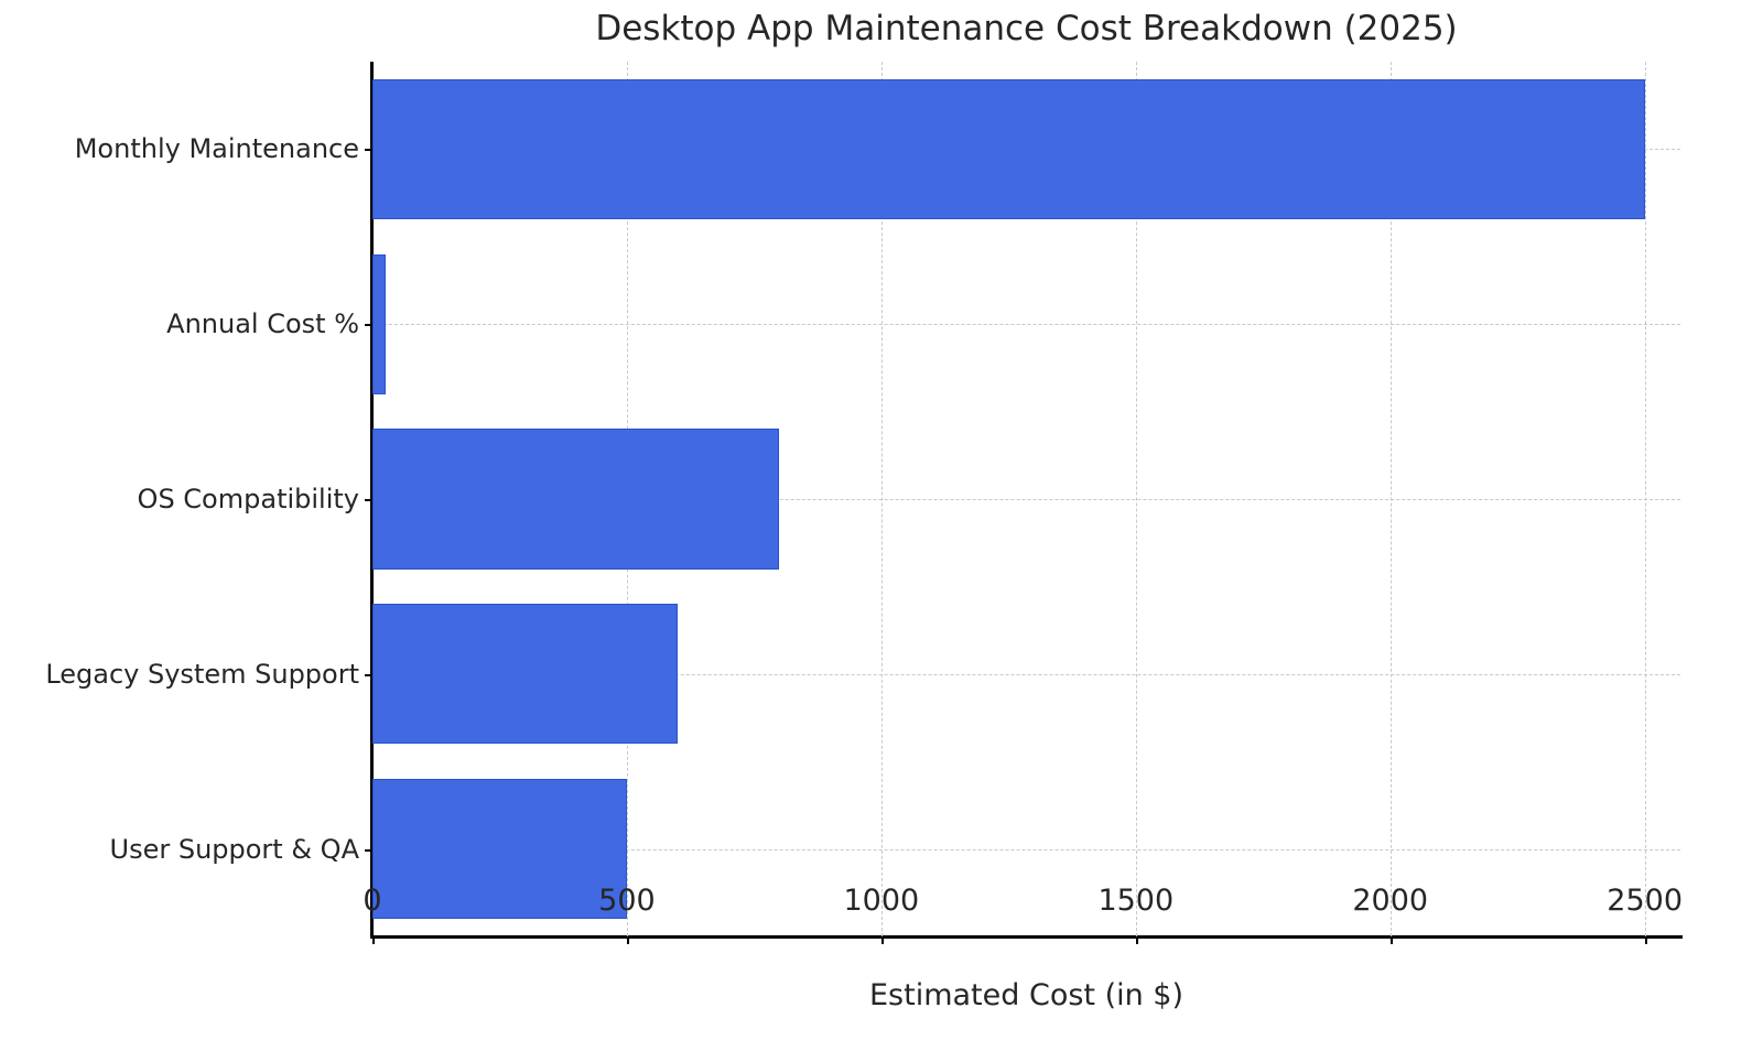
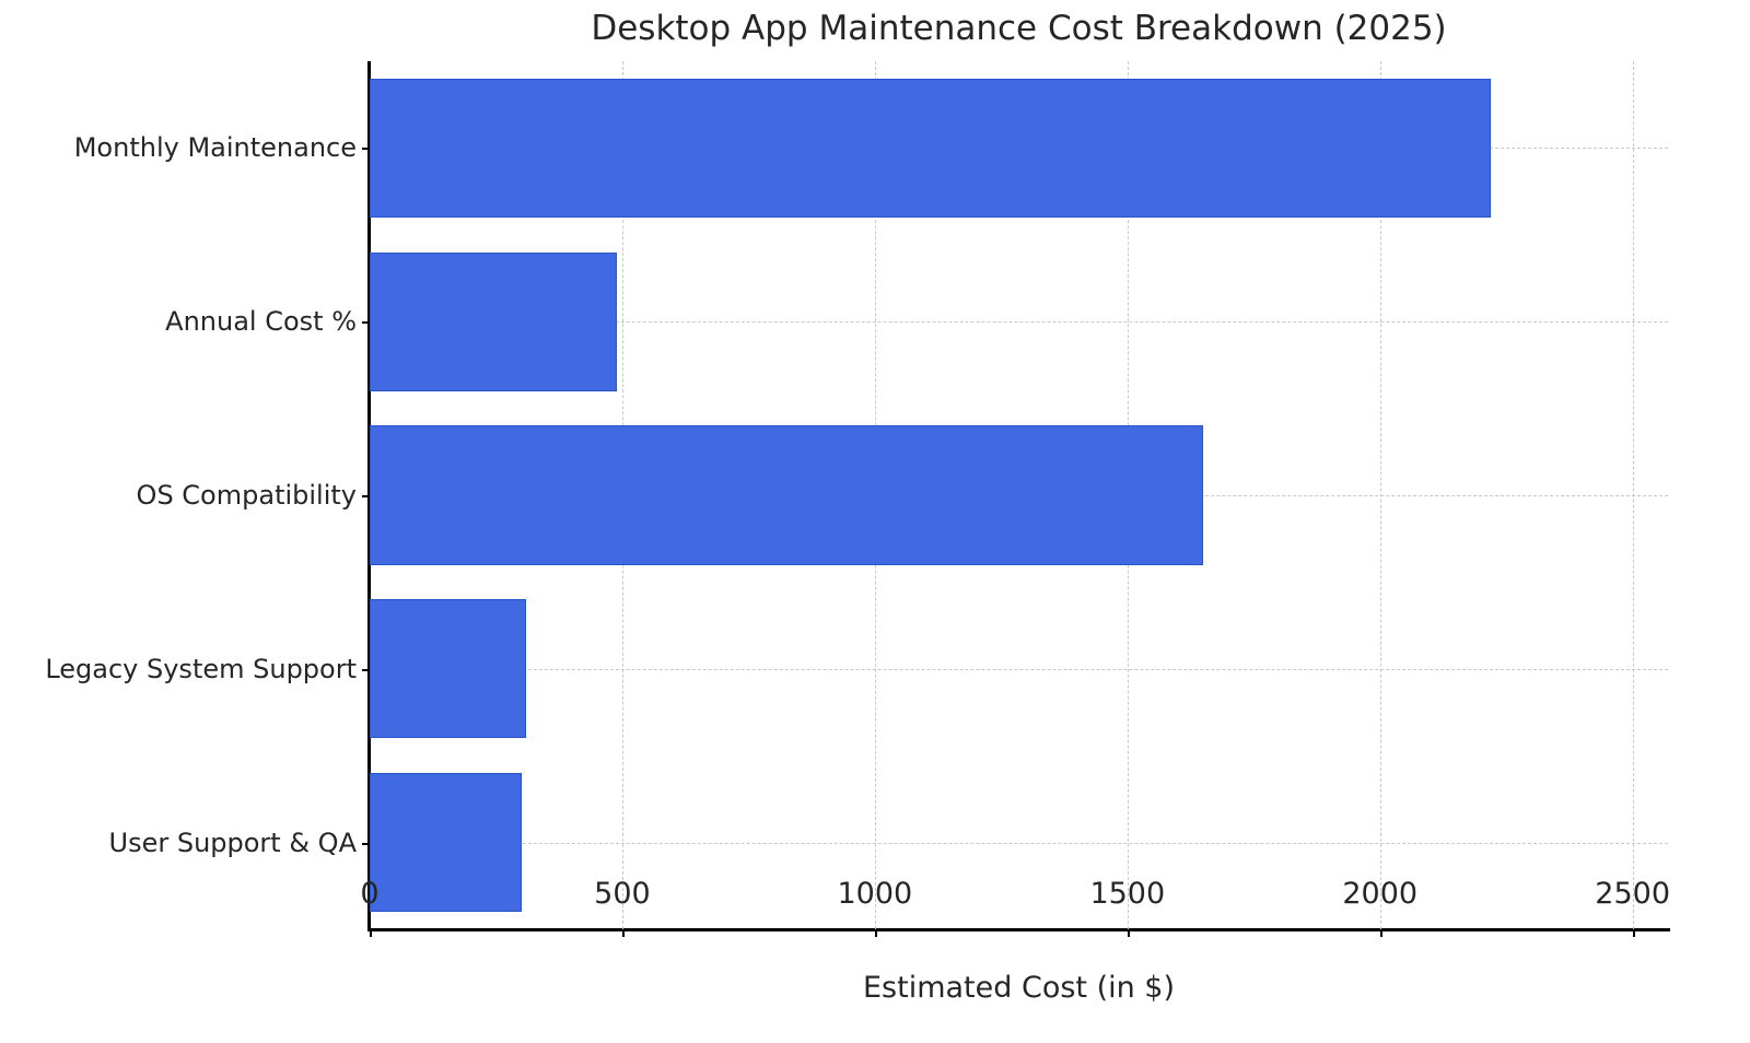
Monthly Maintenance: 2500 -> 2220
Annual Cost %: 20 -> 490
OS Compatibility: 800 -> 1650
Legacy System Support: 600 -> 310
User Support & QA: 500 -> 300
